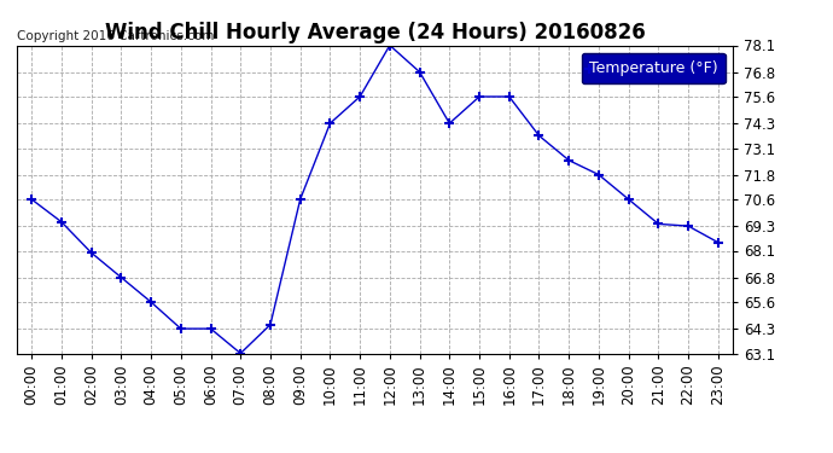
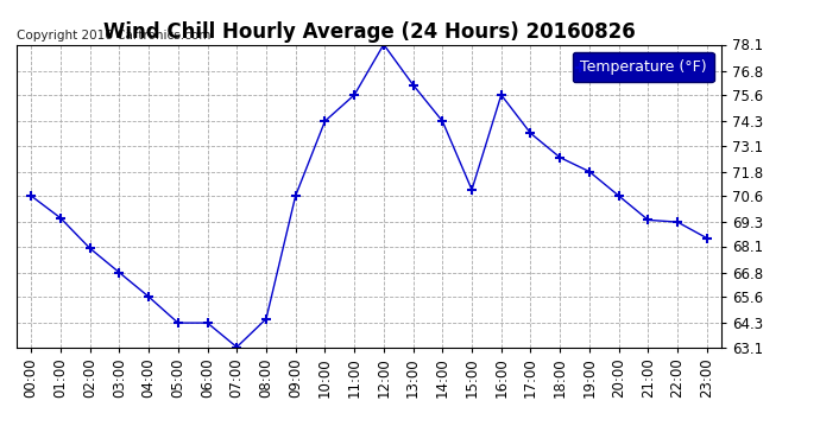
13:00: 76.8 -> 76.1
15:00: 75.6 -> 70.9
